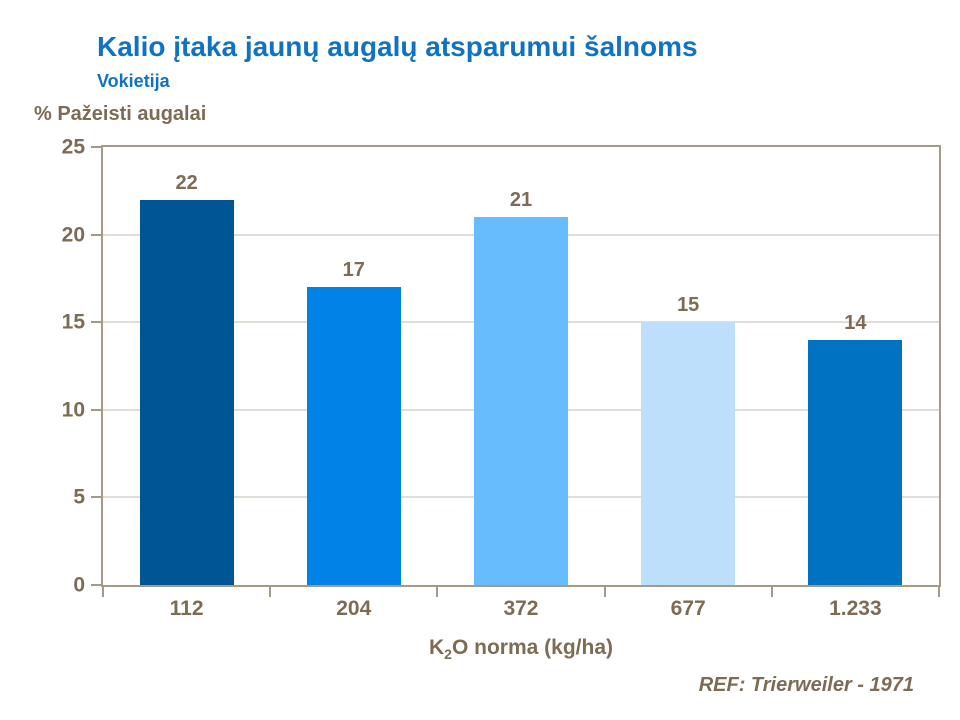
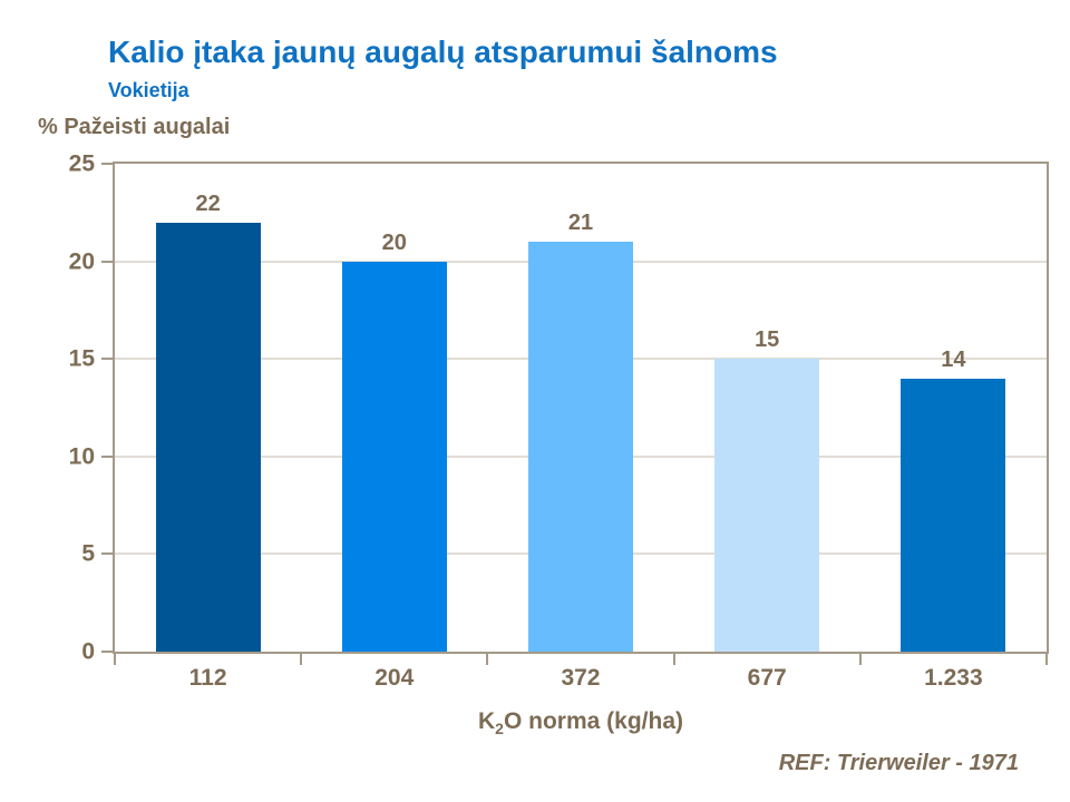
204: 17 -> 20
